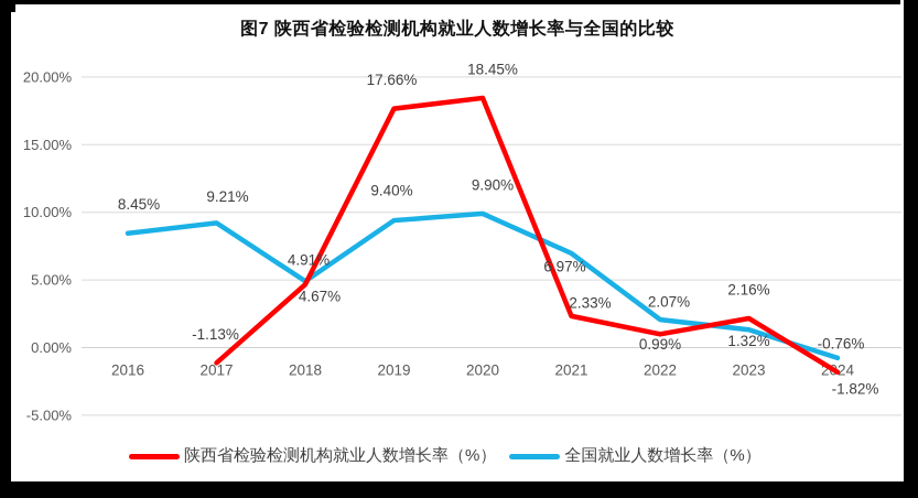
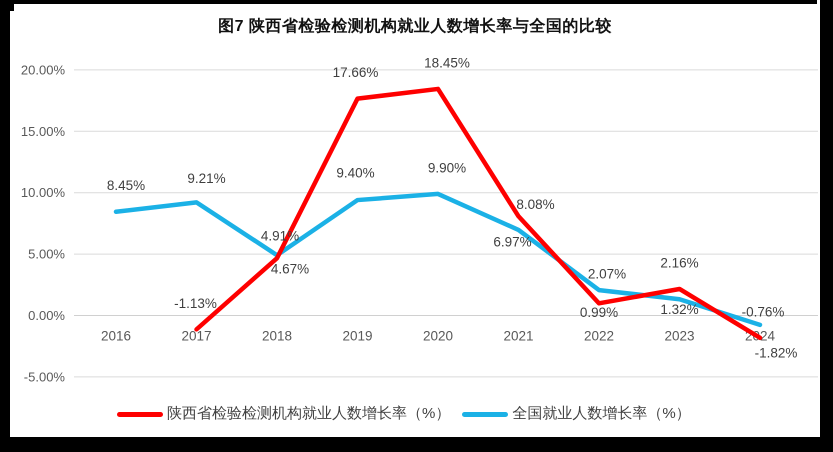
陕西省检验检测机构就业人数增长率（%）/2021: 2.33% -> 8.08%
